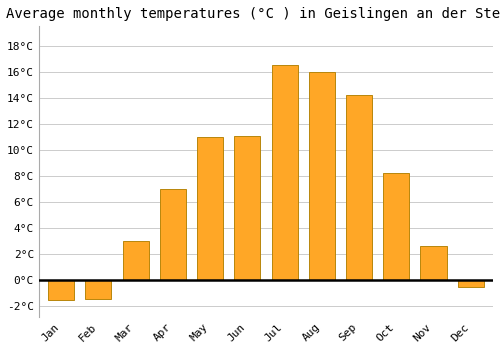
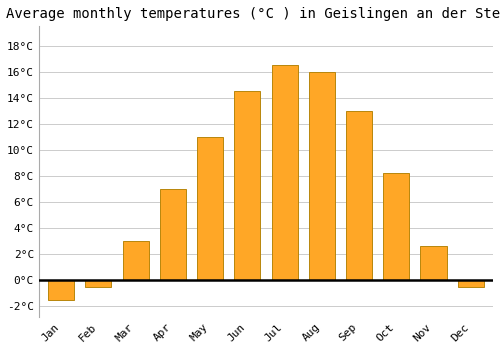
Feb: -1.4°C -> -0.5°C
Jun: 11.1°C -> 14.5°C
Sep: 14.2°C -> 13.0°C
